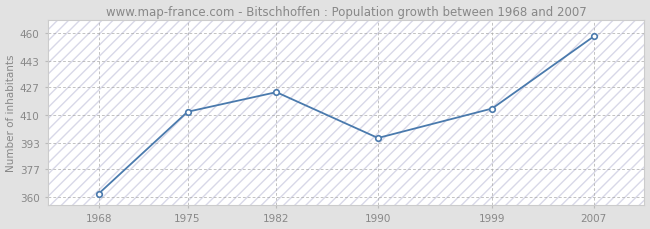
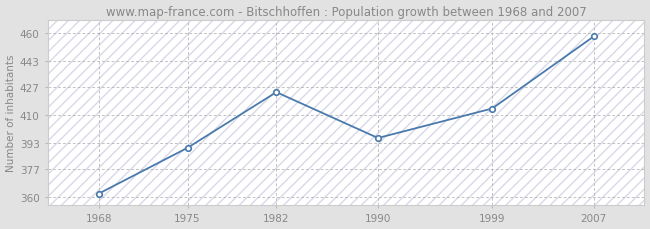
1975: 412 -> 390
